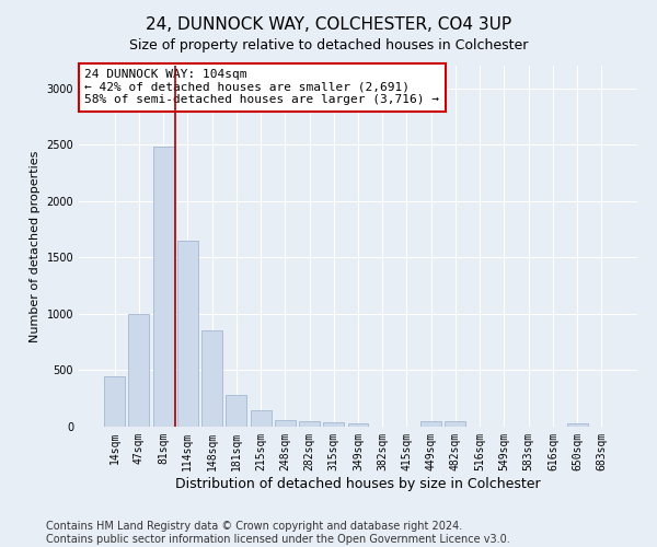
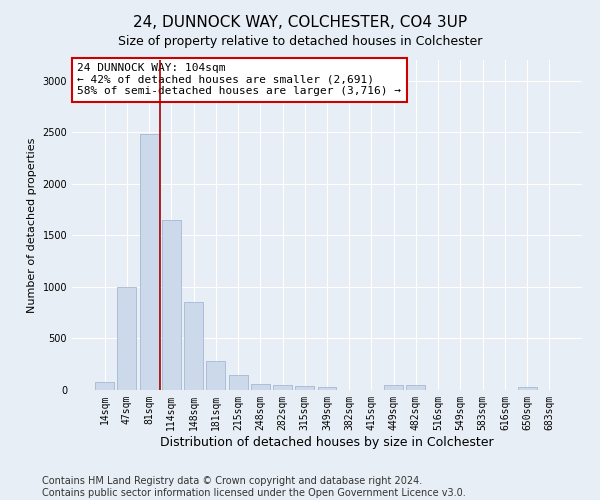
14sqm: 450 -> 80
